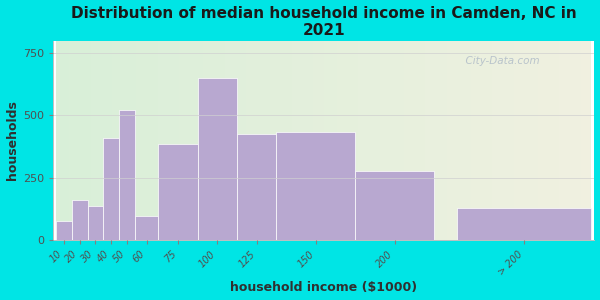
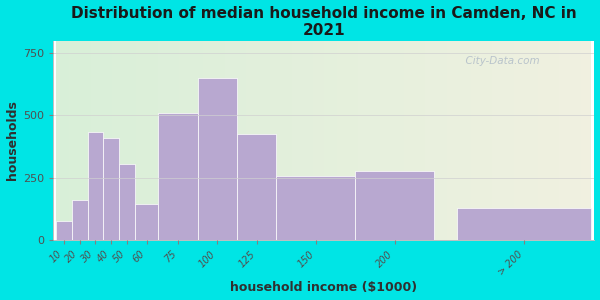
30: 135 -> 435
50: 520 -> 305
60: 95 -> 145
75: 385 -> 510
150: 435 -> 255
